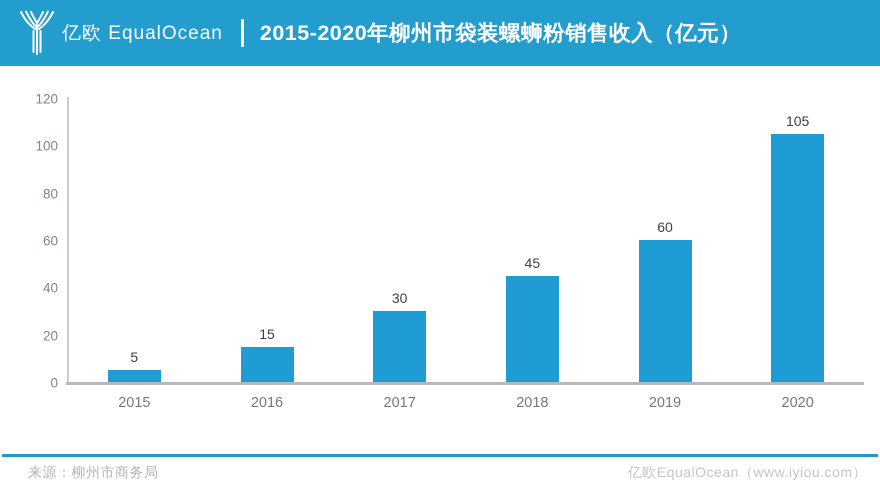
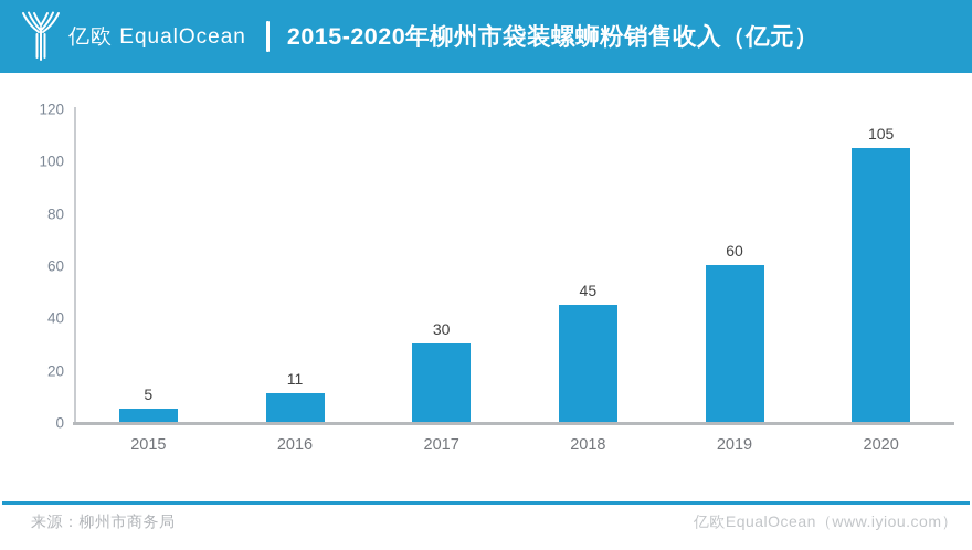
2016: 15 -> 11
